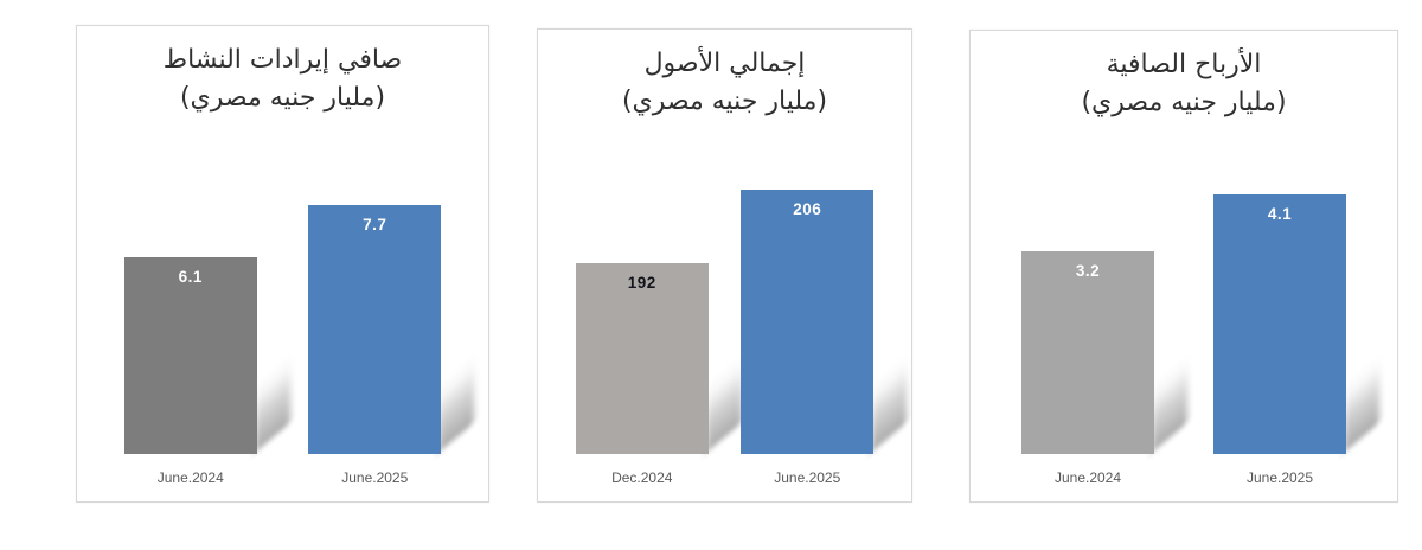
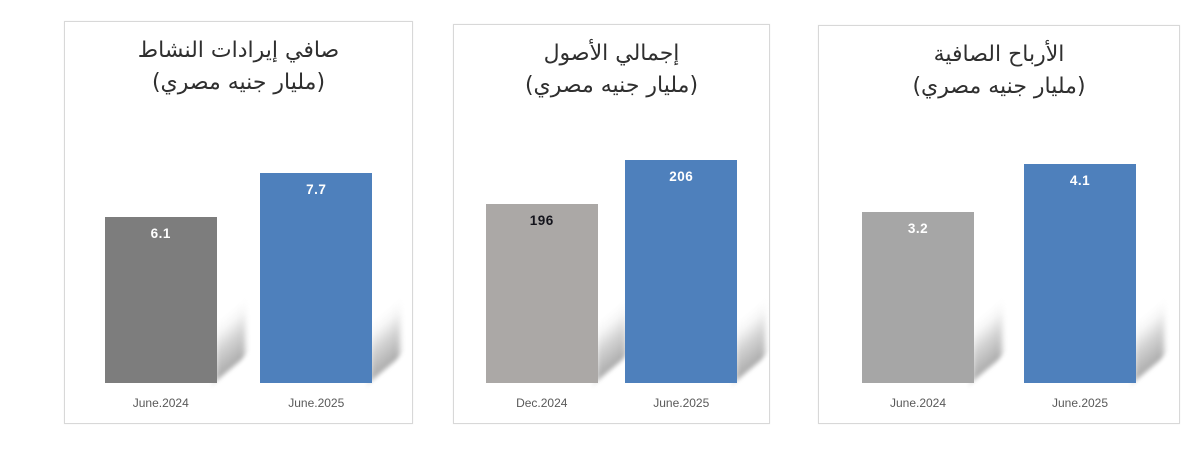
إجمالي الأصول (مليار جنيه مصري)/Dec.2024: 192 -> 196
